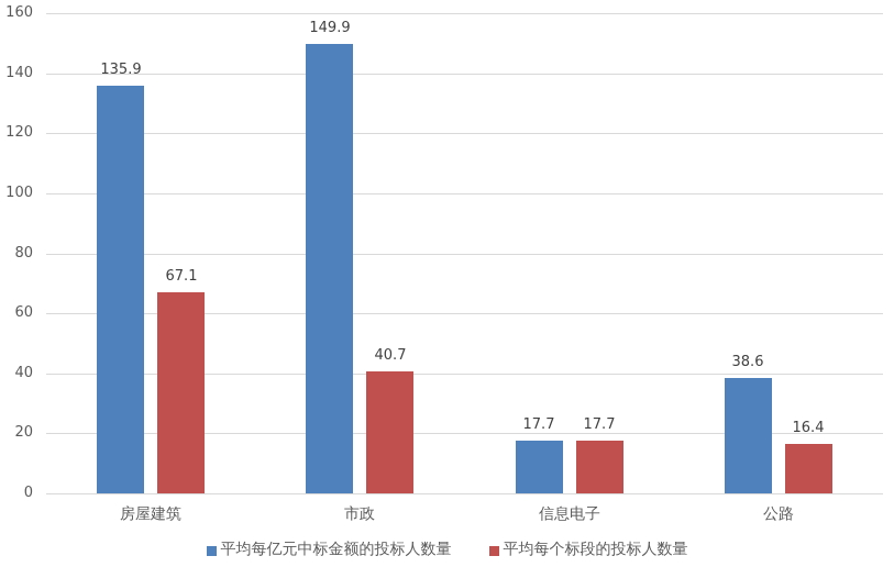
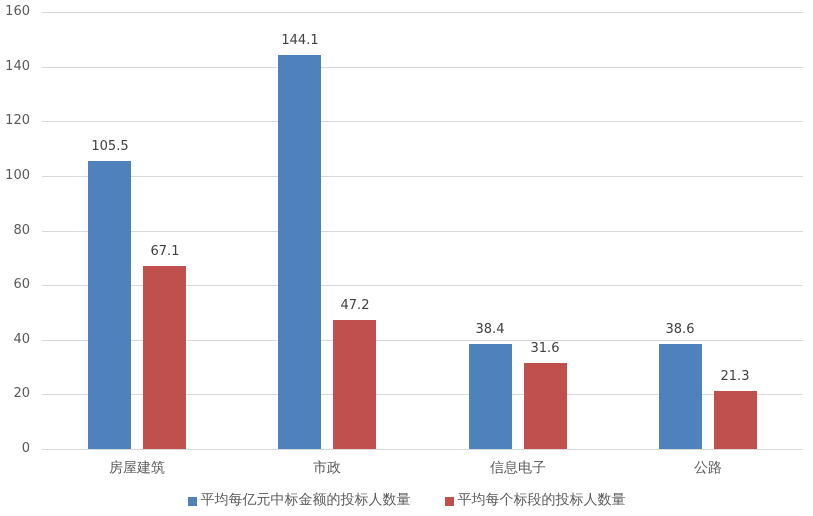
平均每亿元中标金额的投标人数量/房屋建筑: 135.9 -> 105.5
平均每亿元中标金额的投标人数量/市政: 149.9 -> 144.1
平均每个标段的投标人数量/市政: 40.7 -> 47.2
平均每亿元中标金额的投标人数量/信息电子: 17.7 -> 38.4
平均每个标段的投标人数量/信息电子: 17.7 -> 31.6
平均每个标段的投标人数量/公路: 16.4 -> 21.3
